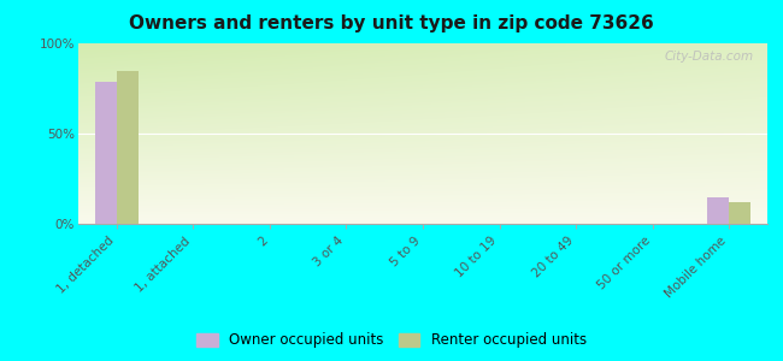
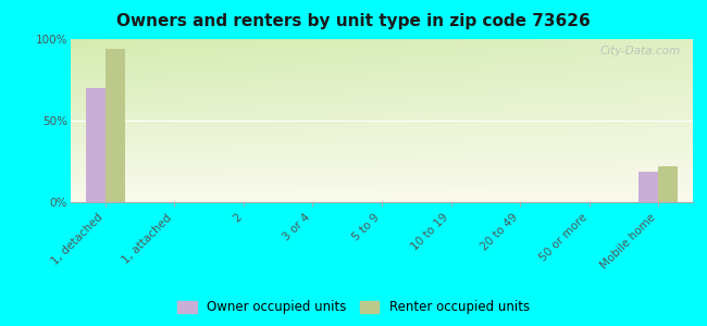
Owner occupied units/1, detached: 79% -> 70%
Renter occupied units/1, detached: 85% -> 94%
Owner occupied units/Mobile home: 15% -> 19%
Renter occupied units/Mobile home: 12% -> 22%
